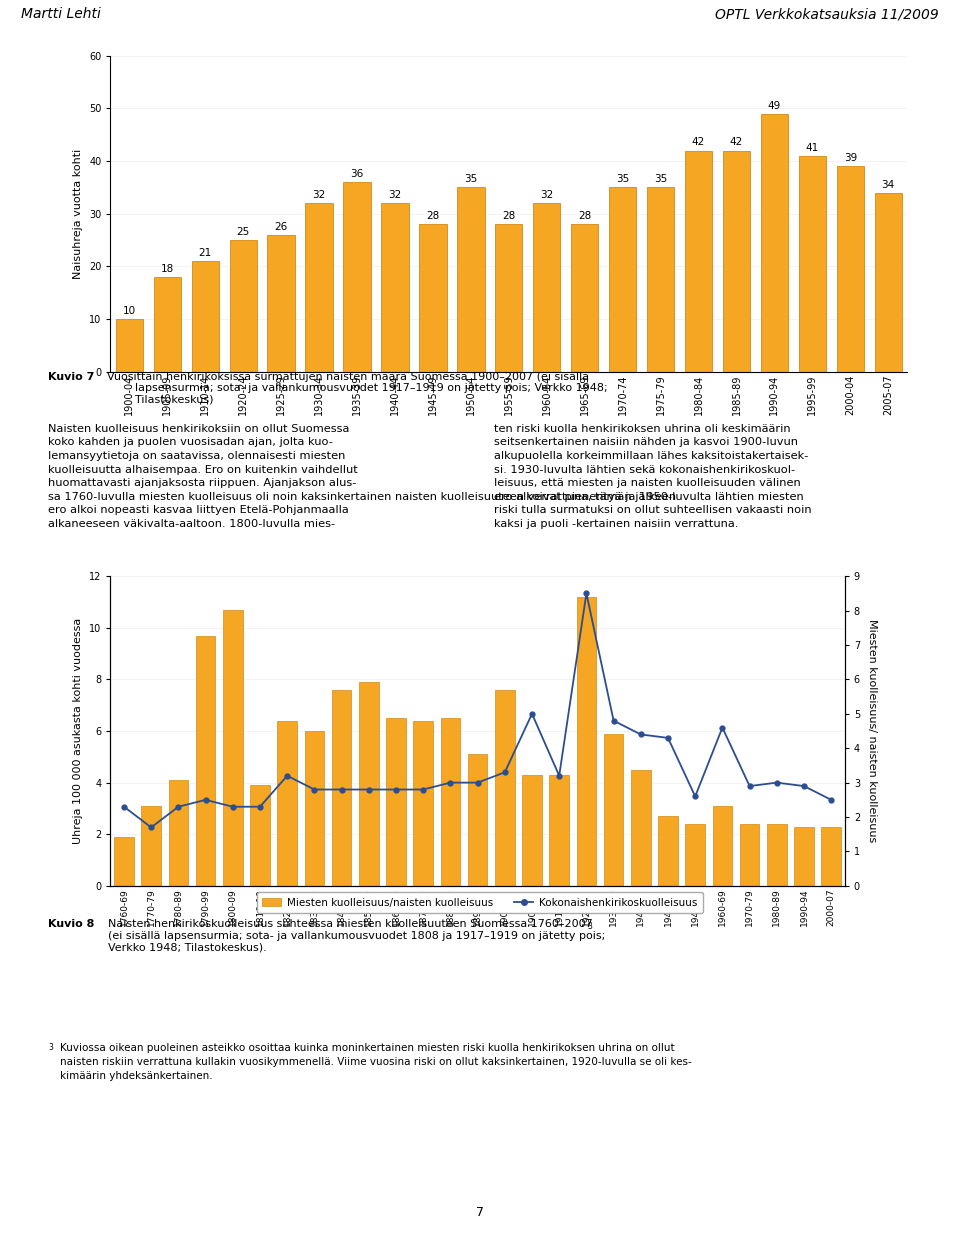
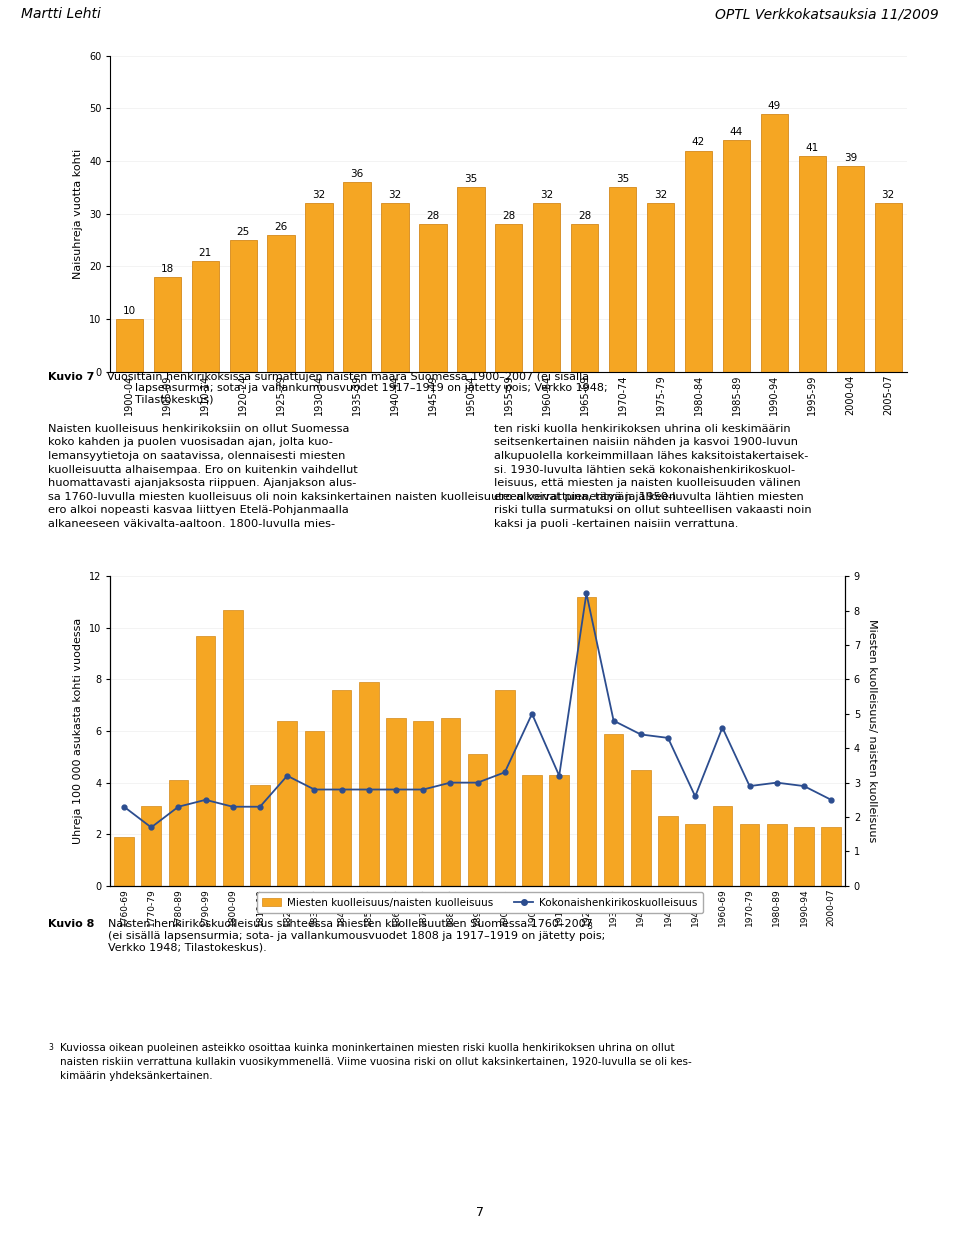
1975-79: 35 -> 32
1985-89: 42 -> 44
2005-07: 34 -> 32
